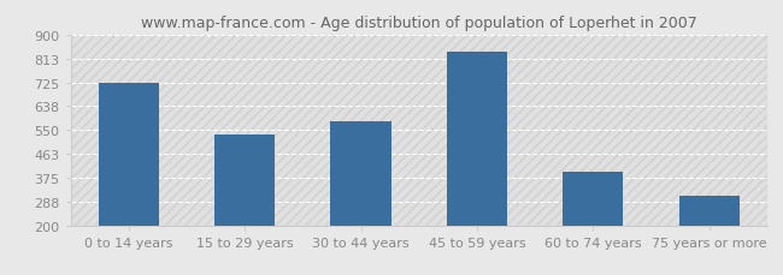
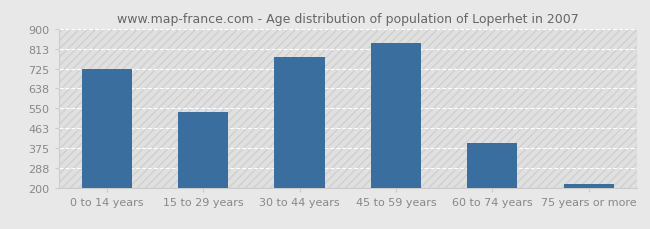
30 to 44 years: 580 -> 775
75 years or more: 310 -> 218
